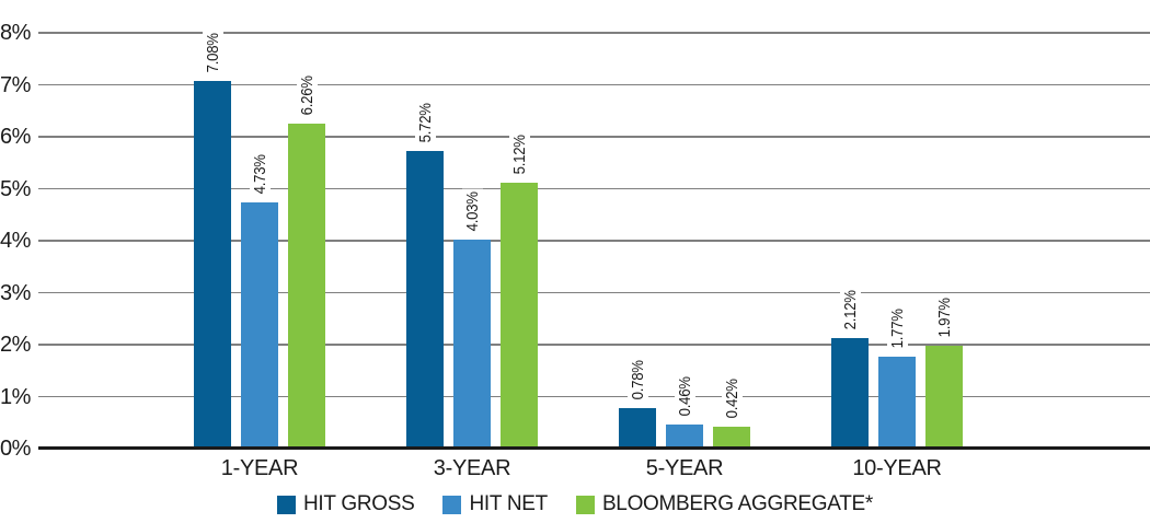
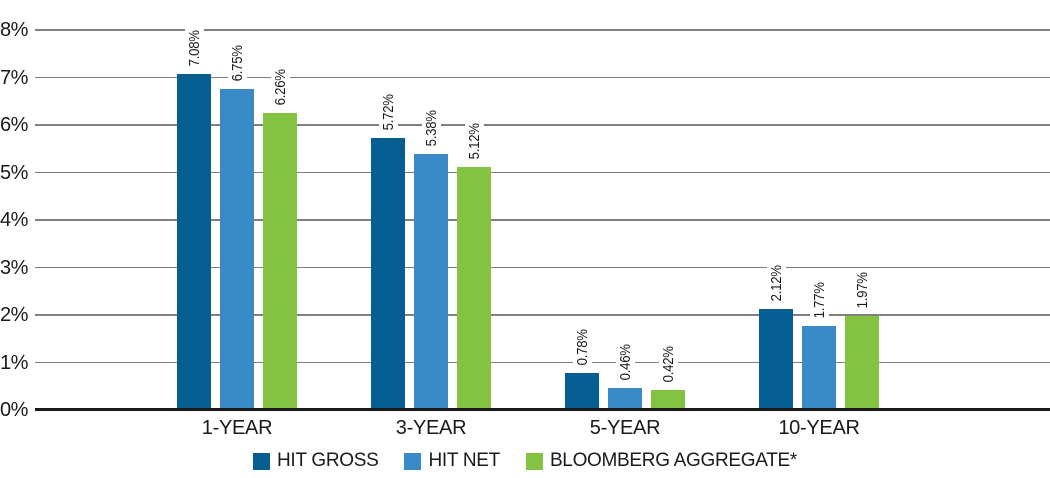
HIT NET/1-YEAR: 4.73% -> 6.75%
HIT NET/3-YEAR: 4.03% -> 5.38%
